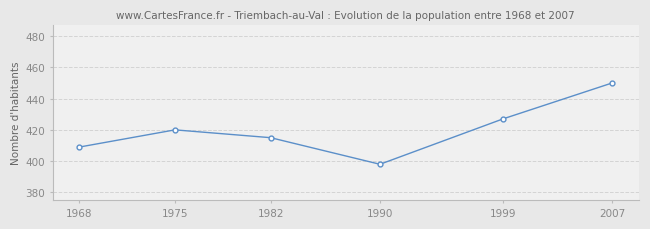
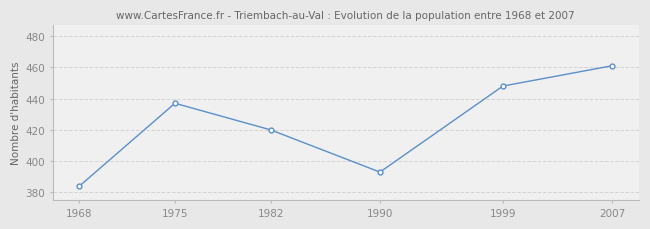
1968: 409 -> 384
1975: 420 -> 437
1982: 415 -> 420
1990: 398 -> 393
1999: 427 -> 448
2007: 450 -> 461
